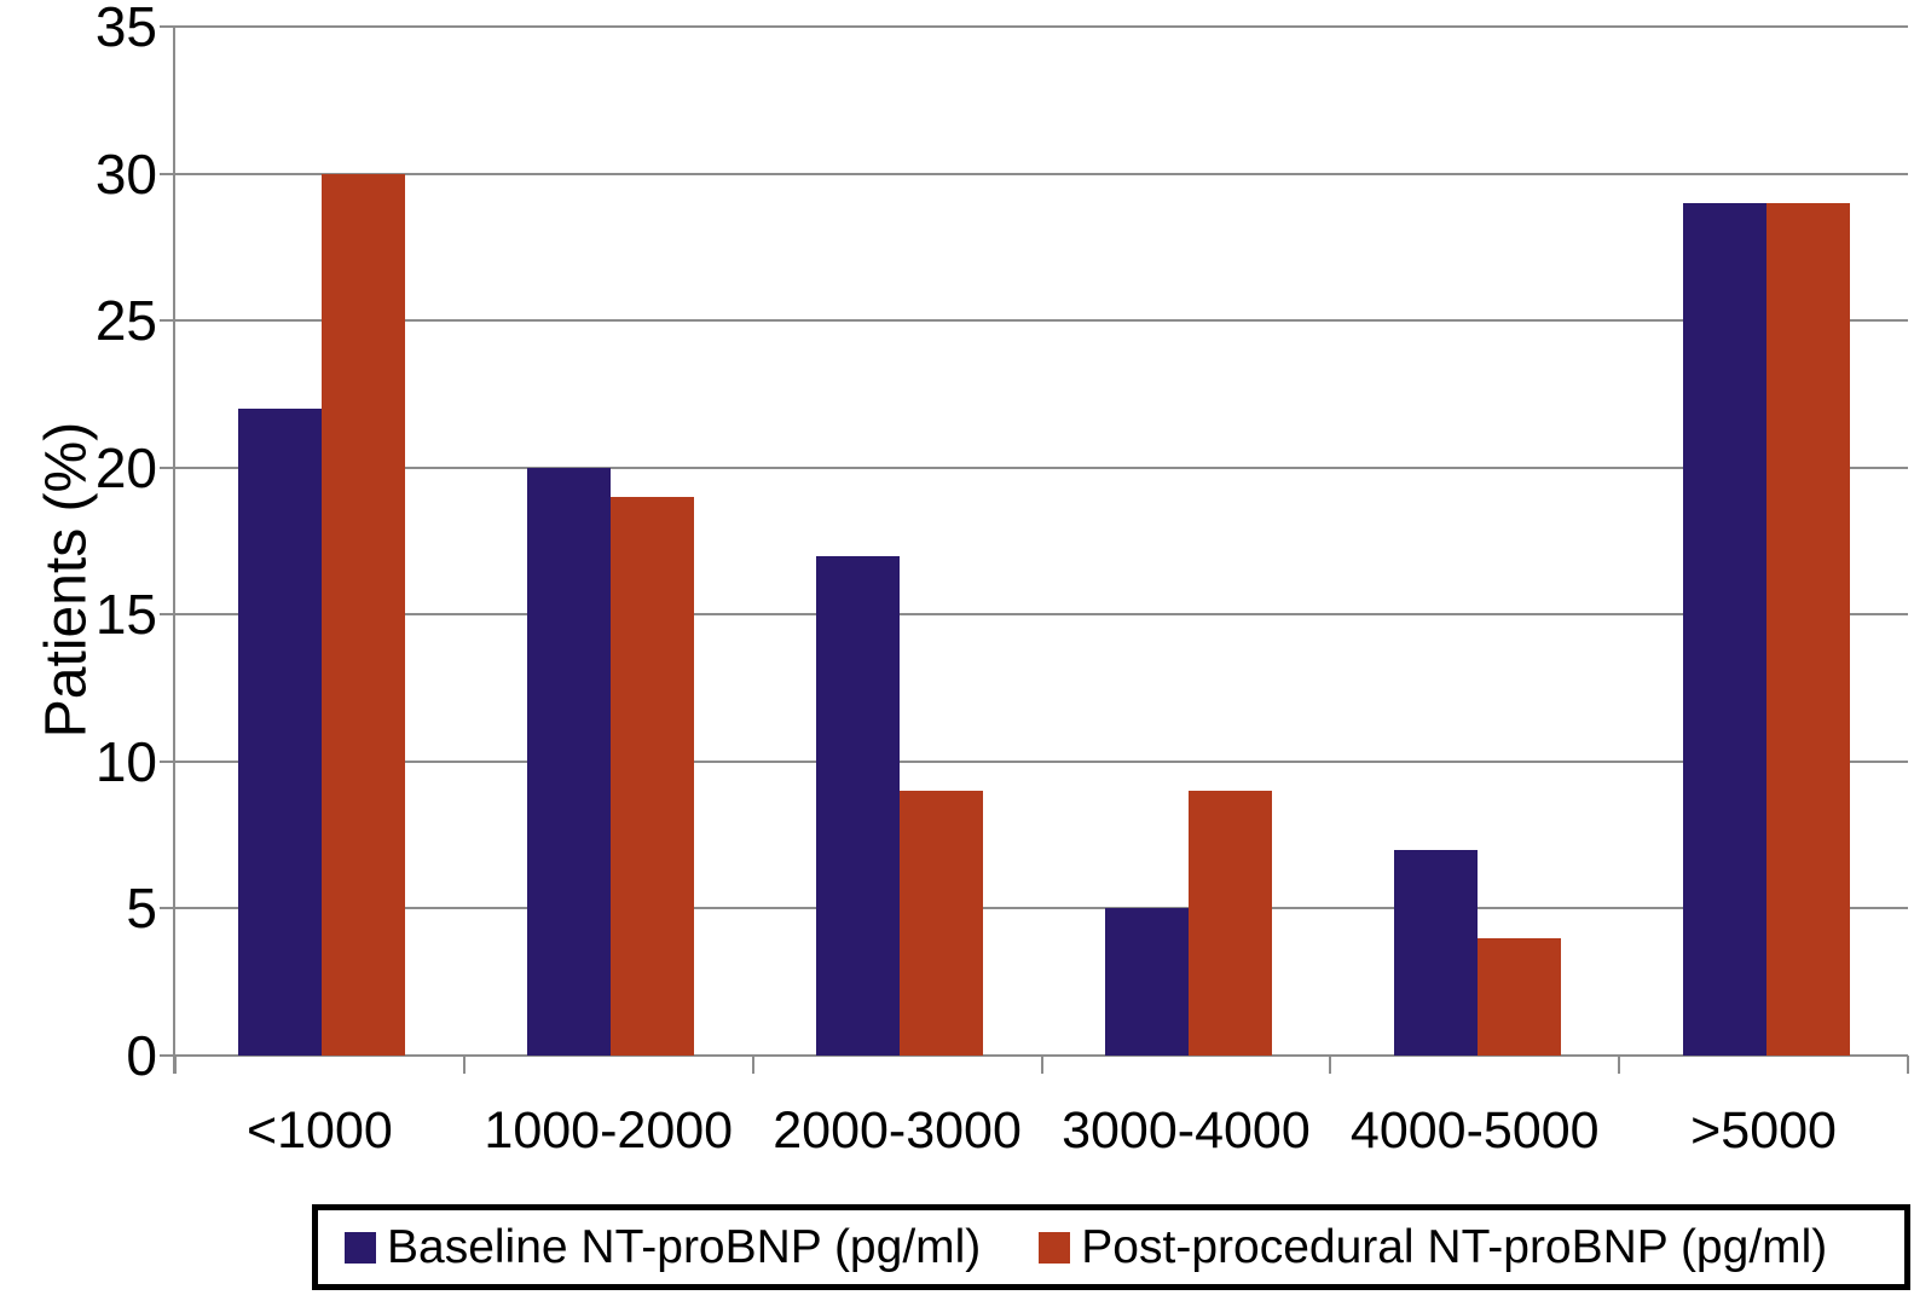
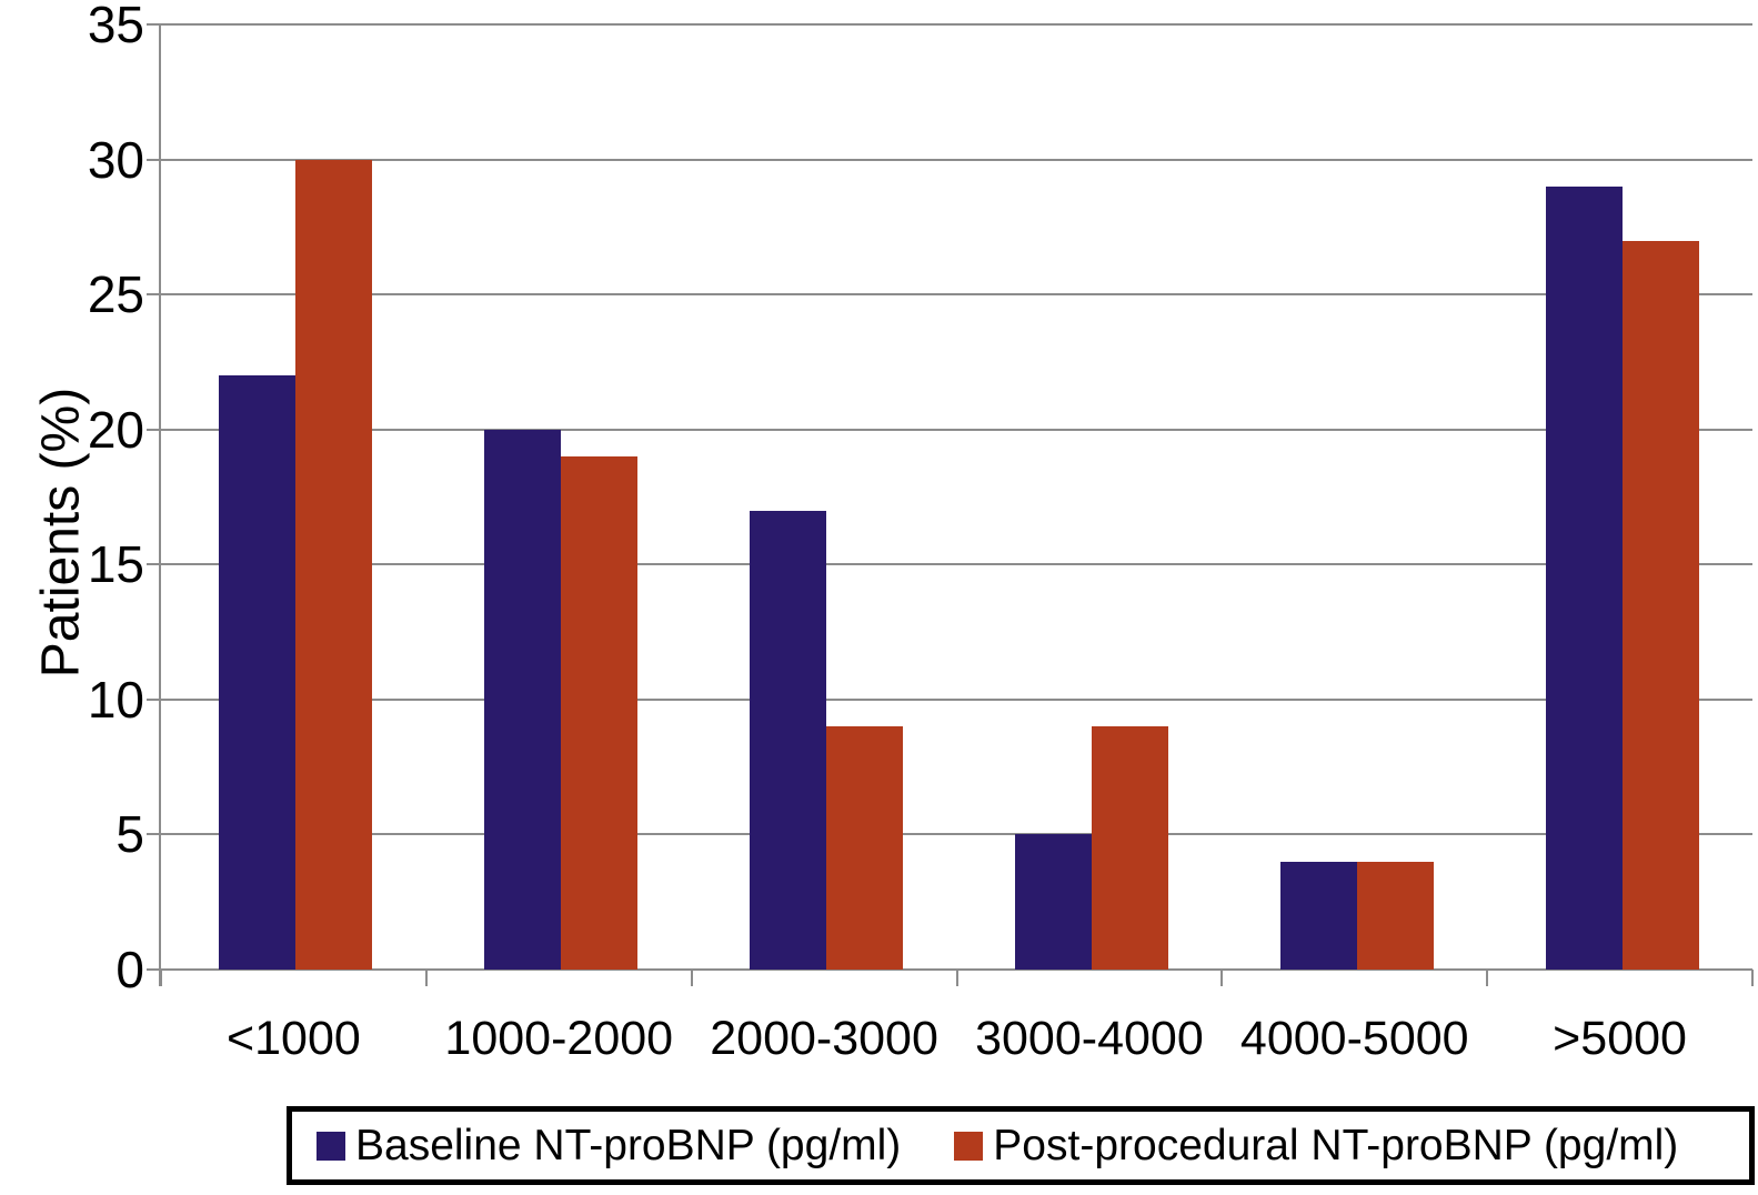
Baseline NT-proBNP (pg/ml)/4000-5000: 7 -> 4
Post-procedural NT-proBNP (pg/ml)/>5000: 29 -> 27
